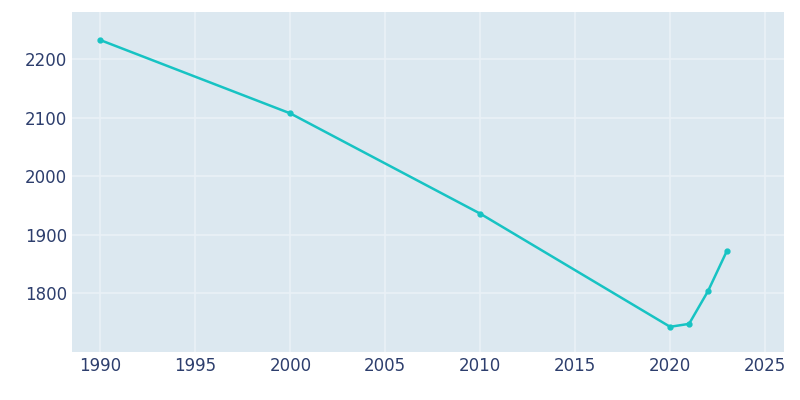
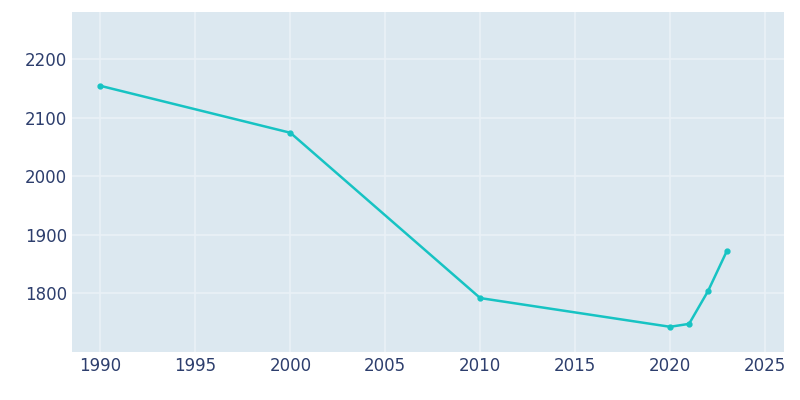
1990: 2232 -> 2154
2000: 2107 -> 2074
2010: 1936 -> 1792
